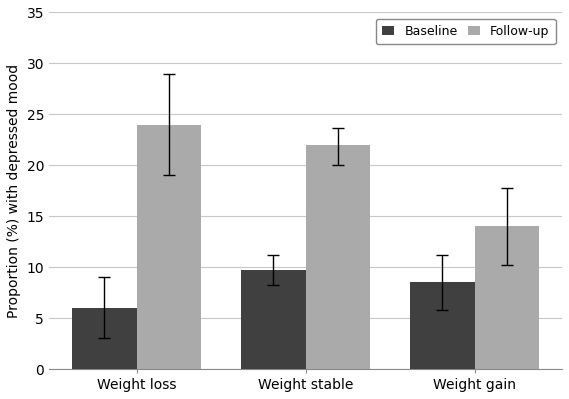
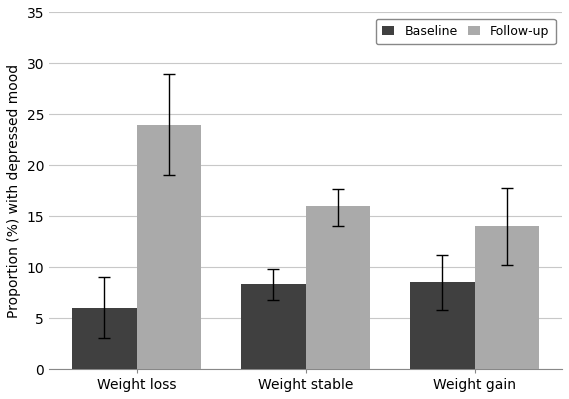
Baseline/Weight stable: 9.7 -> 8.3
Follow-up/Weight stable: 22 -> 16
